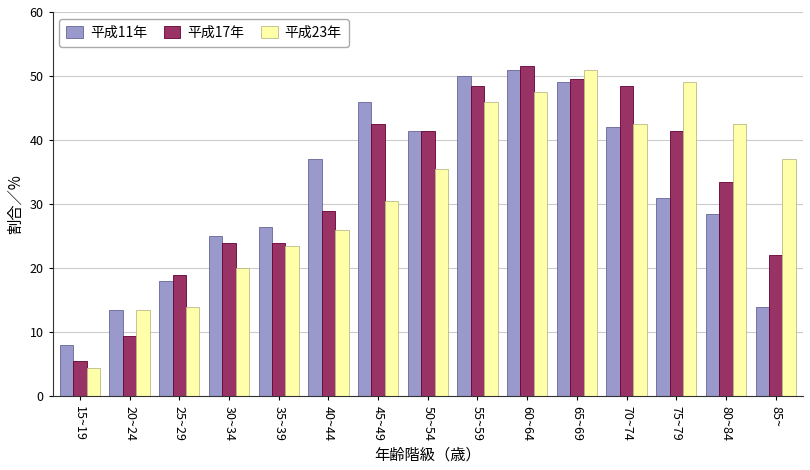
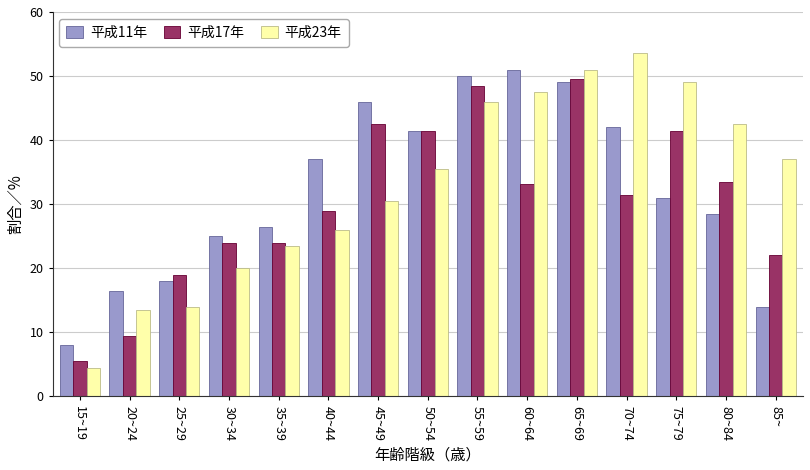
平成11年/20~24: 13.5 -> 16.4
平成17年/60~64: 51.5 -> 33.2
平成17年/70~74: 48.5 -> 31.4
平成23年/70~74: 42.5 -> 53.6
